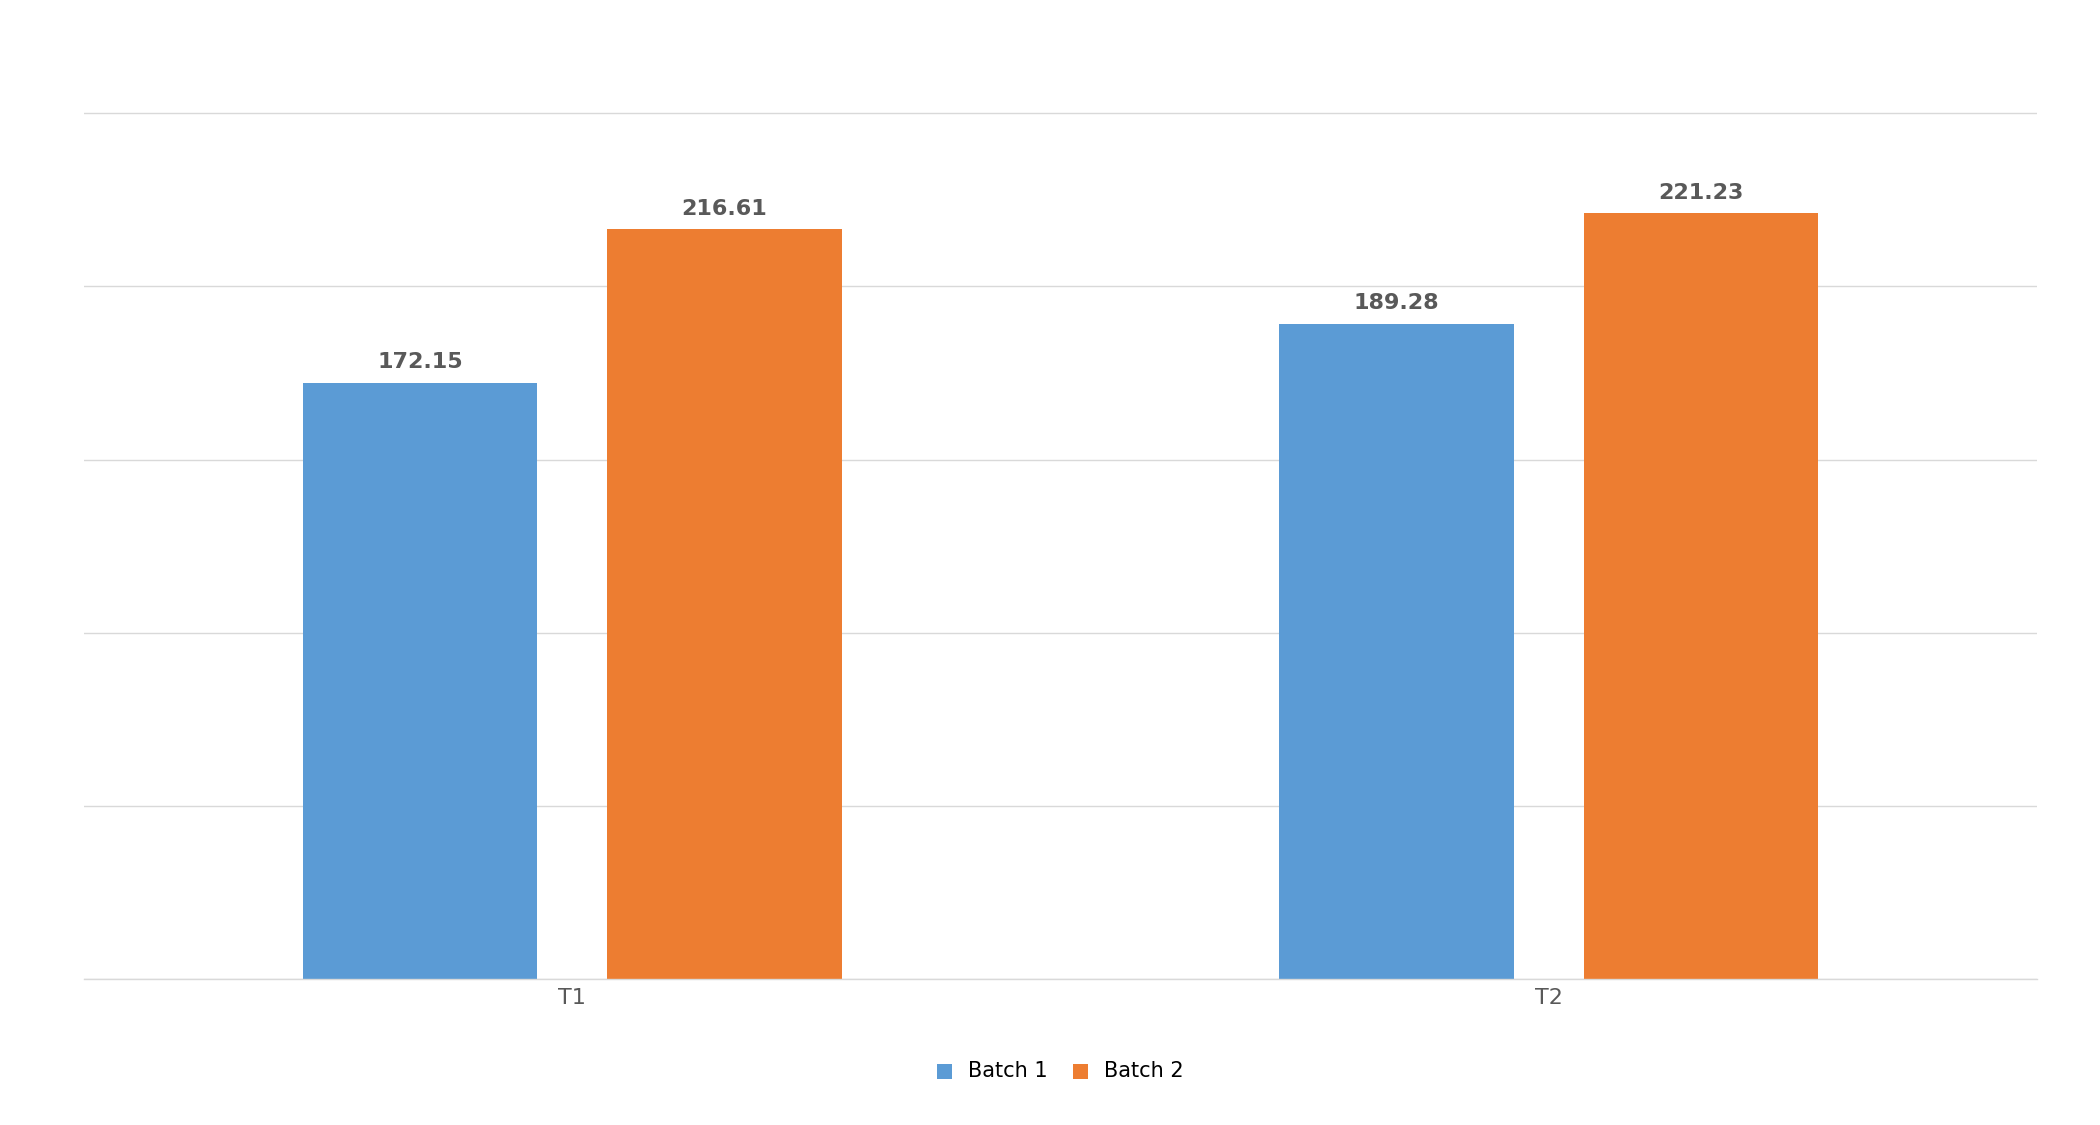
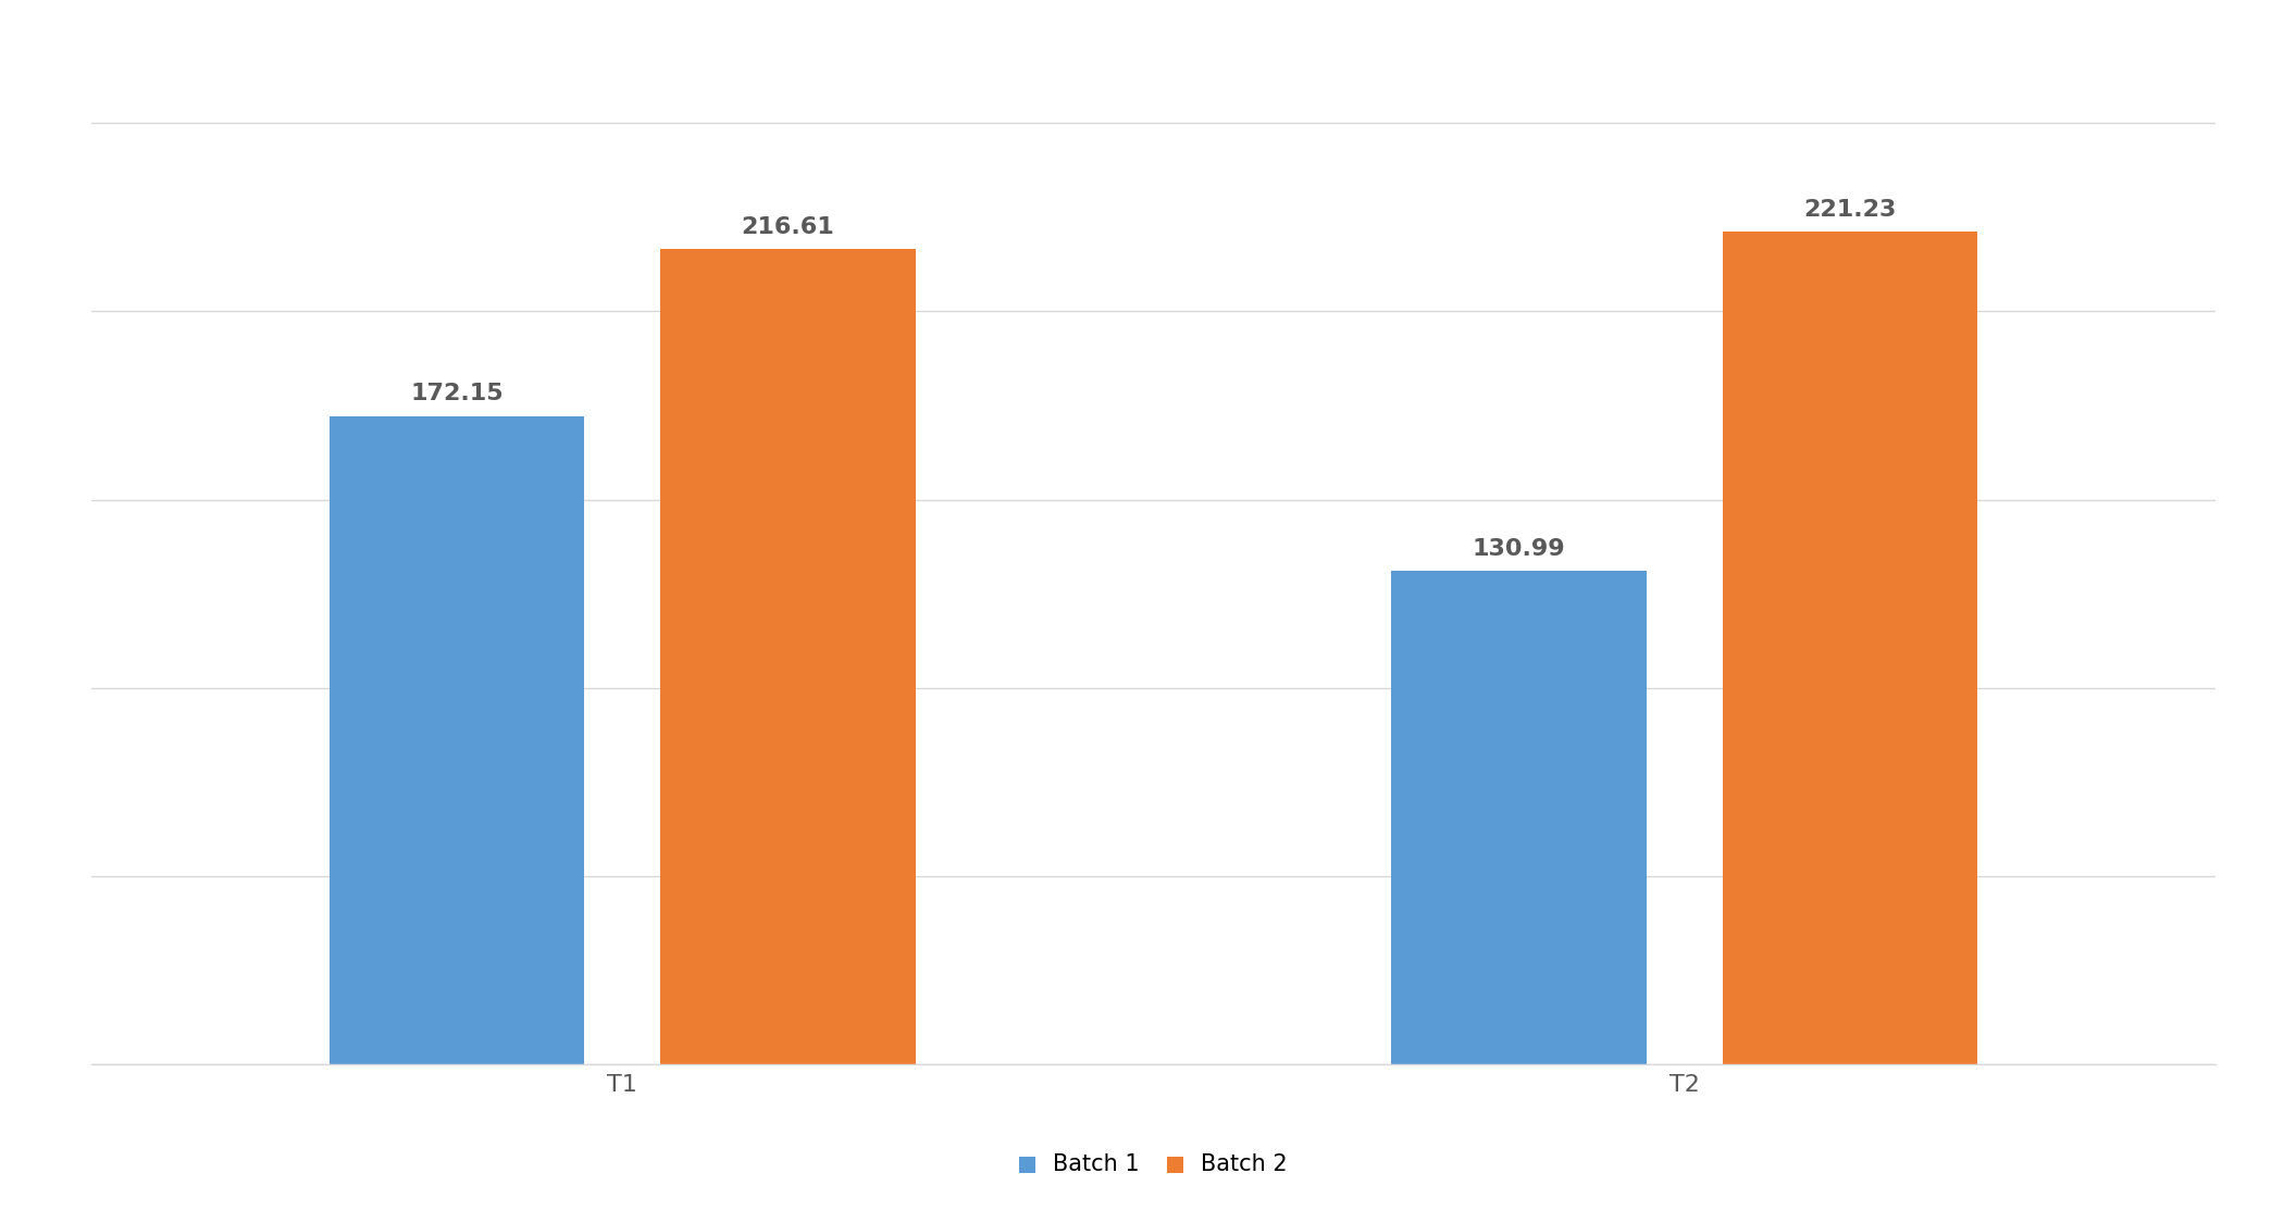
Batch 1/T2: 189.28 -> 130.99
